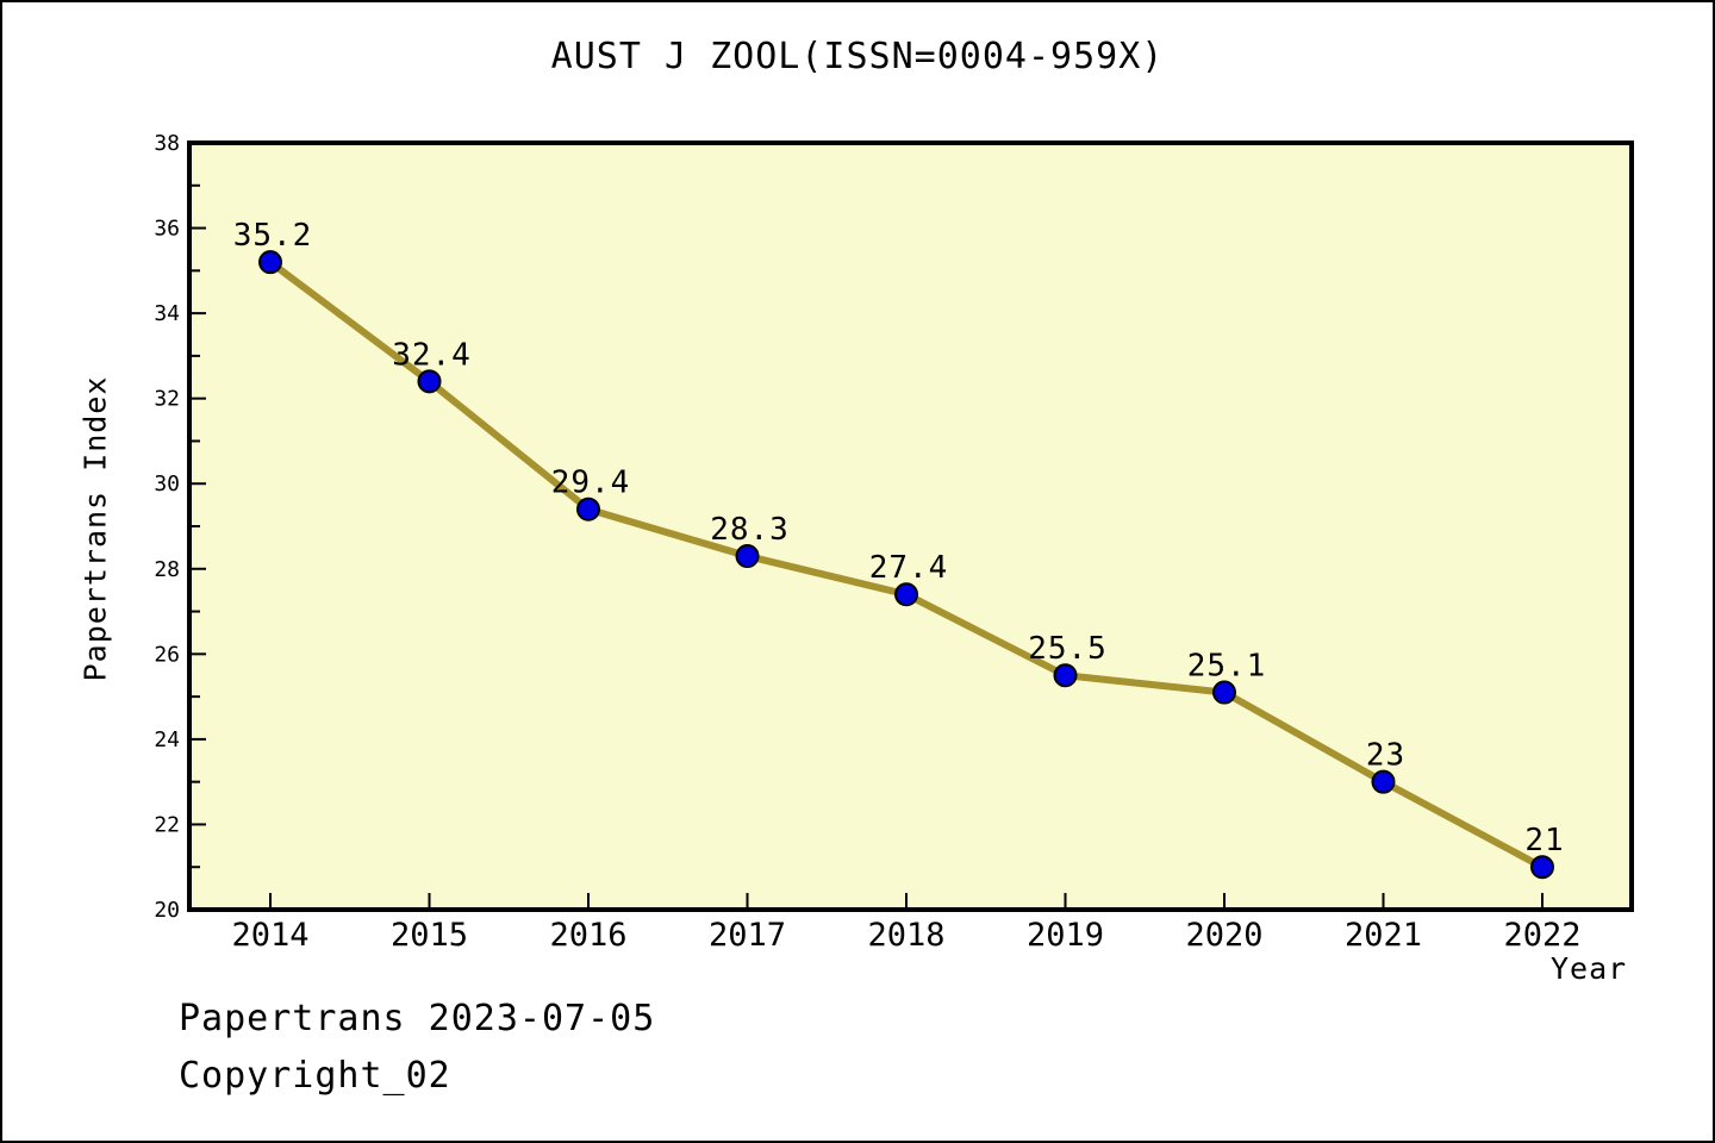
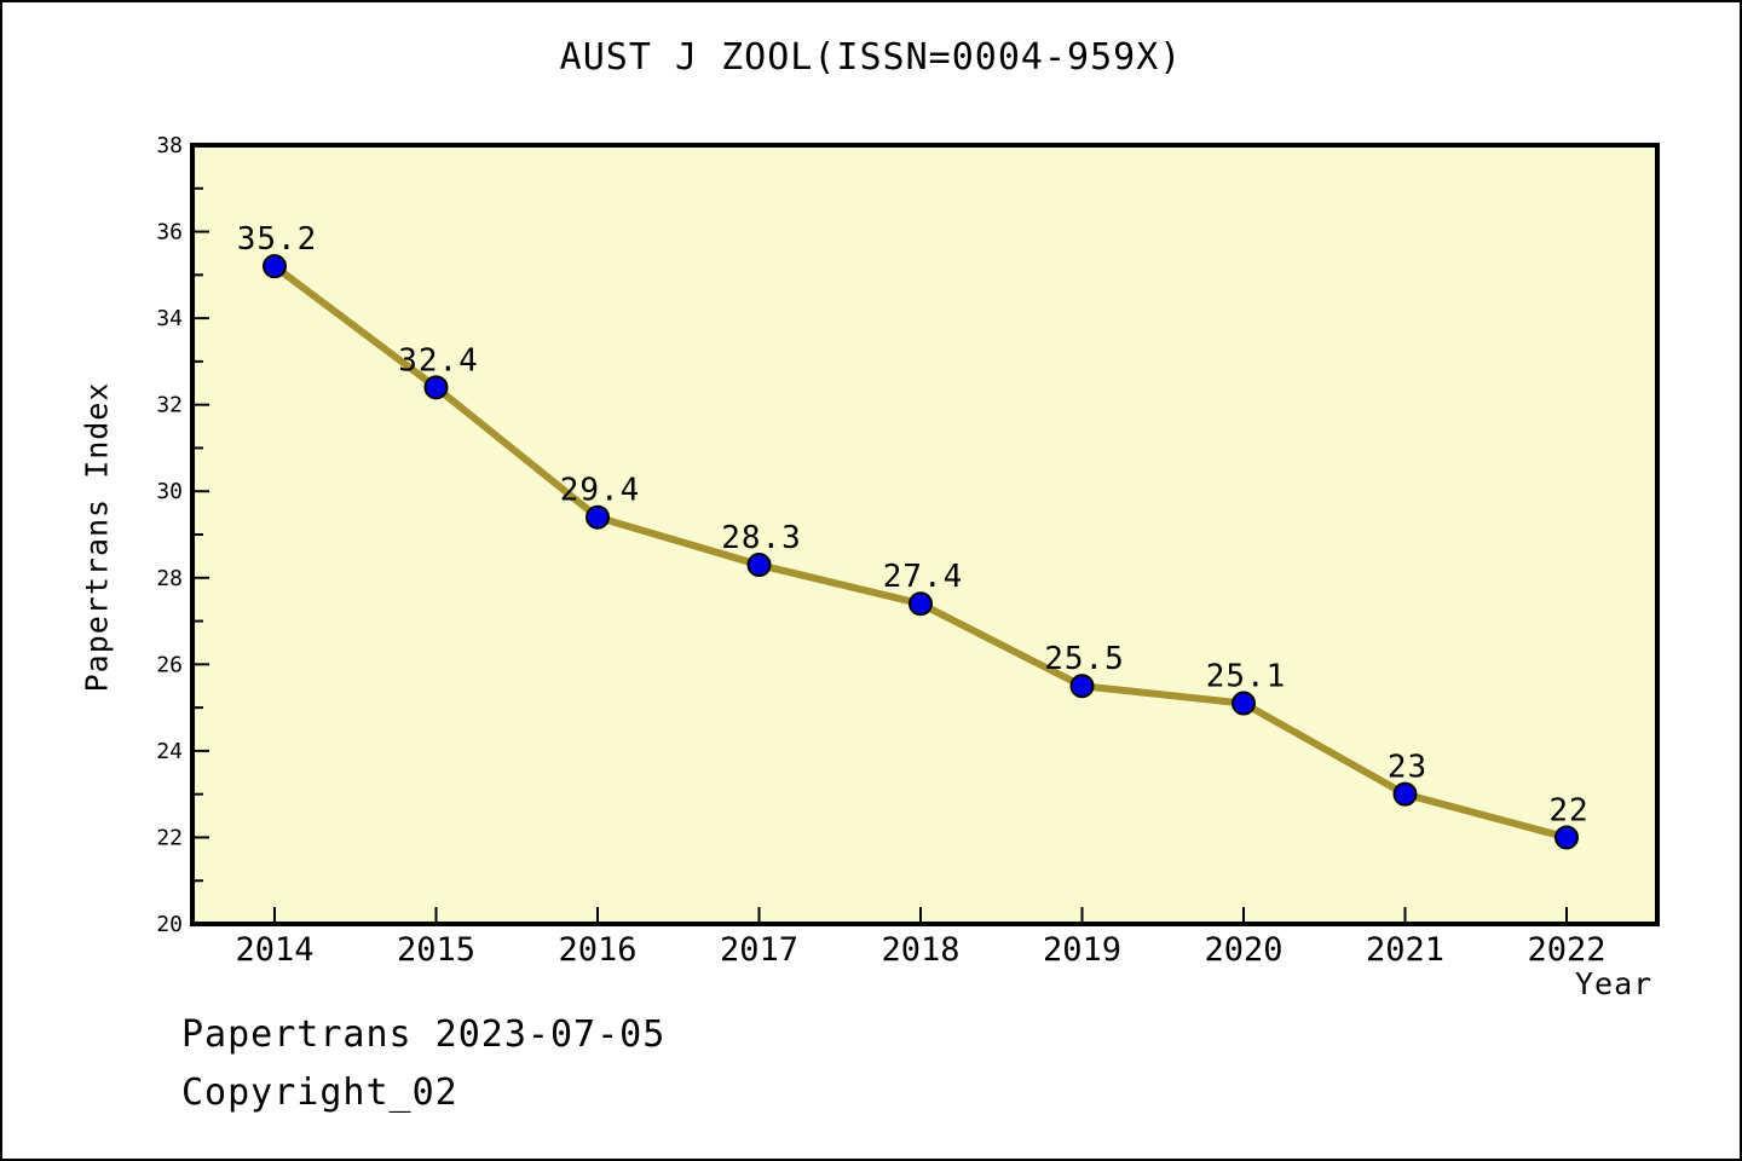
2022: 21 -> 22
